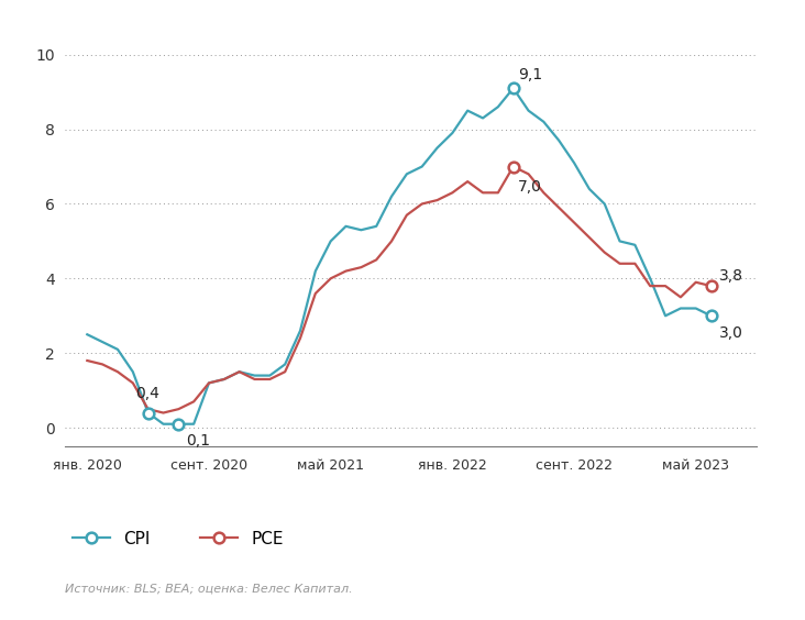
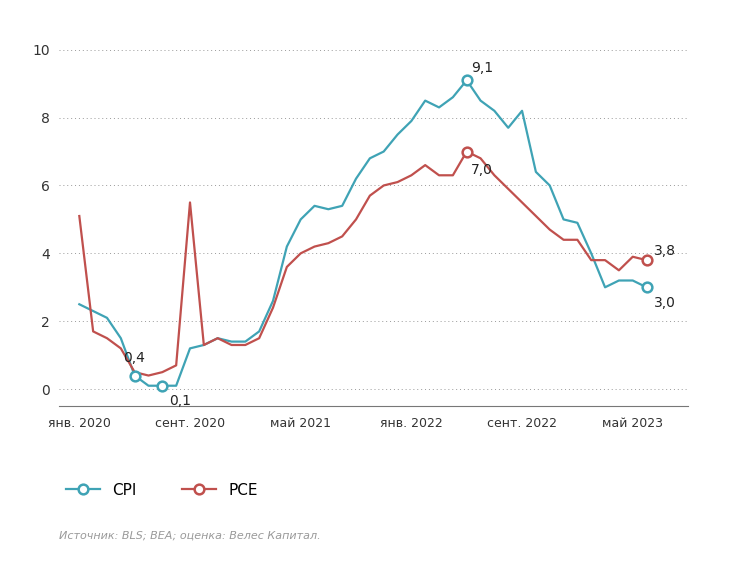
PCE/янв. 2020: 1.8 -> 5.1
PCE/сент. 2020: 1.2 -> 5.5
CPI/сент. 2022: 7.1 -> 8.2
